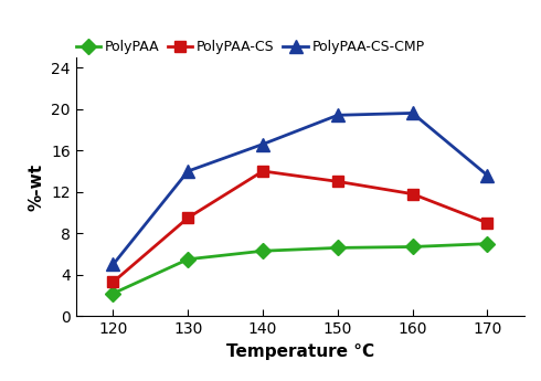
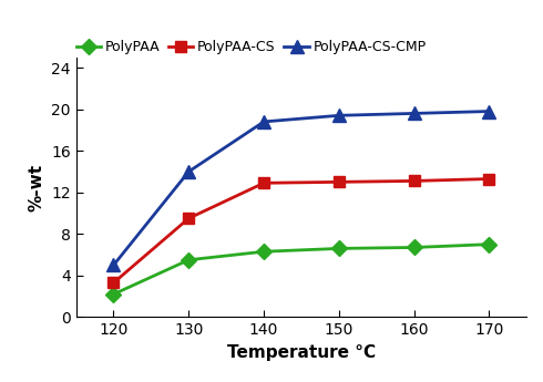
PolyPAA-CS/140: 14.0 -> 12.9
PolyPAA-CS-CMP/140: 16.6 -> 18.8
PolyPAA-CS/160: 11.8 -> 13.1
PolyPAA-CS/170: 9.0 -> 13.3
PolyPAA-CS-CMP/170: 13.6 -> 19.8
